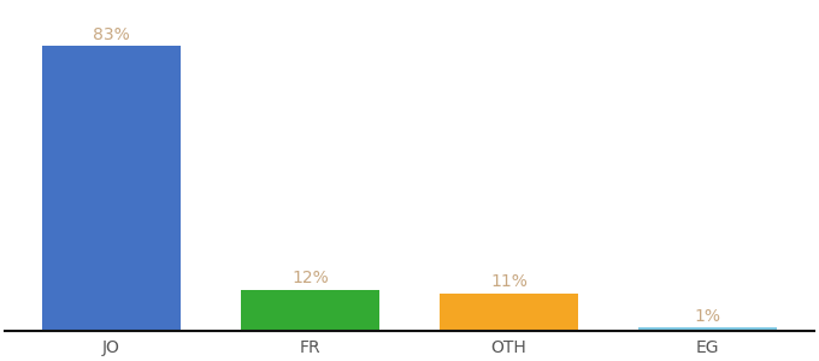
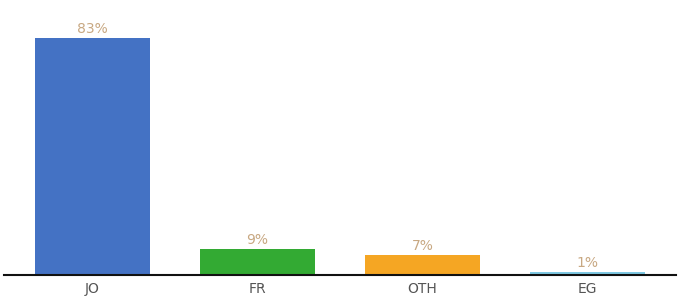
FR: 12% -> 9%
OTH: 11% -> 7%
